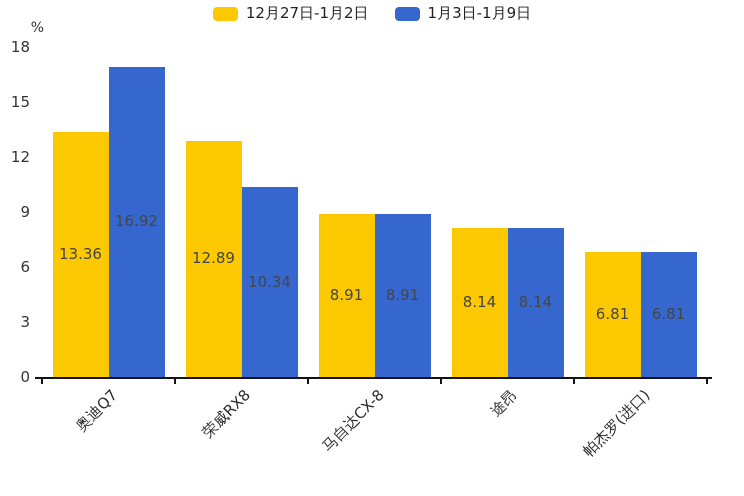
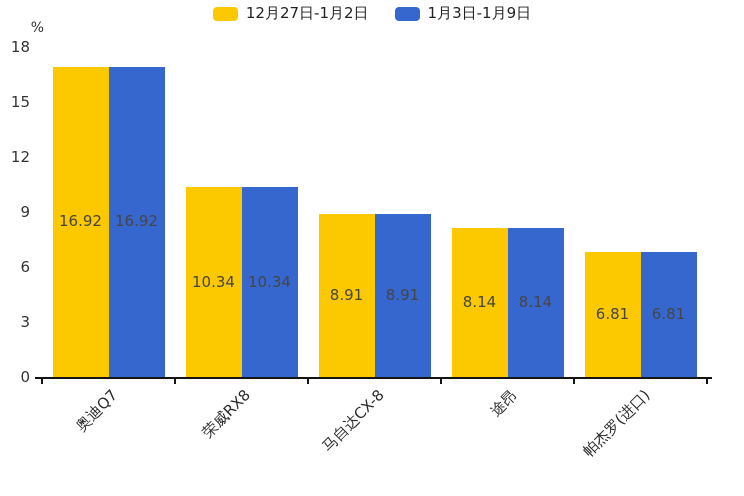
12月27日-1月2日/奥迪Q7: 13.36 -> 16.92
12月27日-1月2日/荣威RX8: 12.89 -> 10.34
